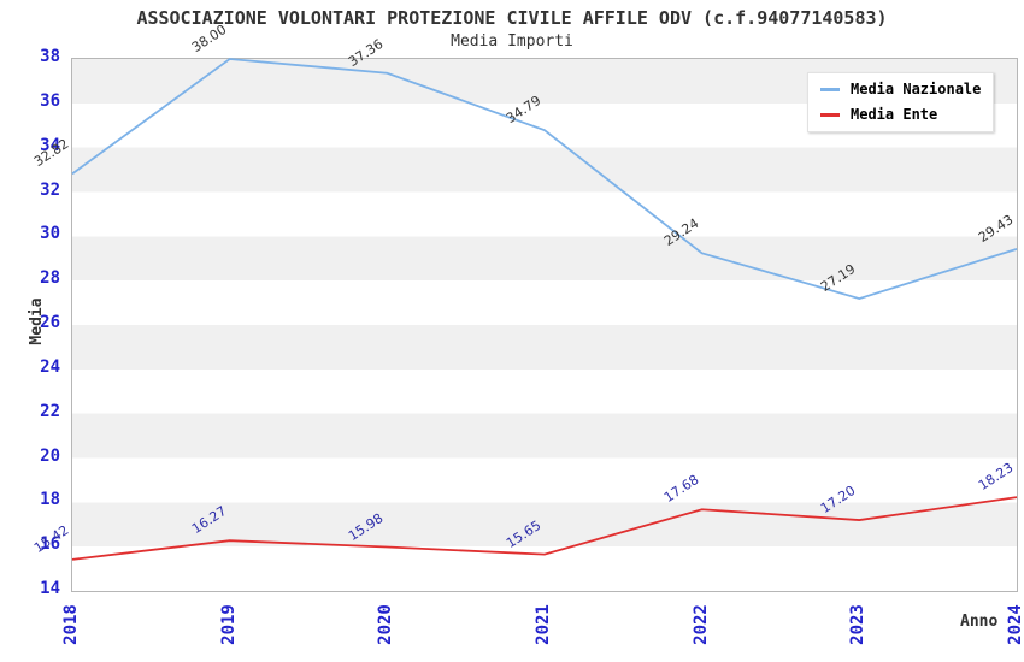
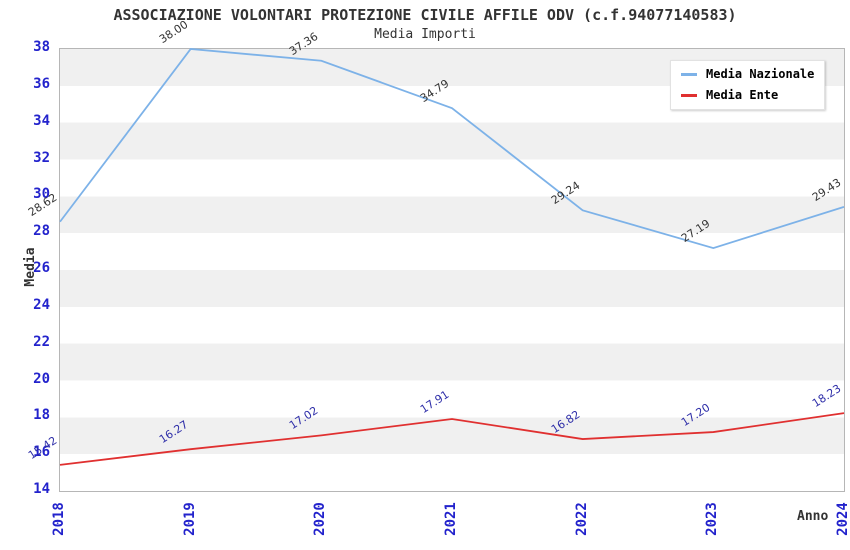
Media Nazionale/2018: 32.82 -> 28.62
Media Ente/2020: 15.98 -> 17.02
Media Ente/2021: 15.65 -> 17.91
Media Ente/2022: 17.68 -> 16.82
